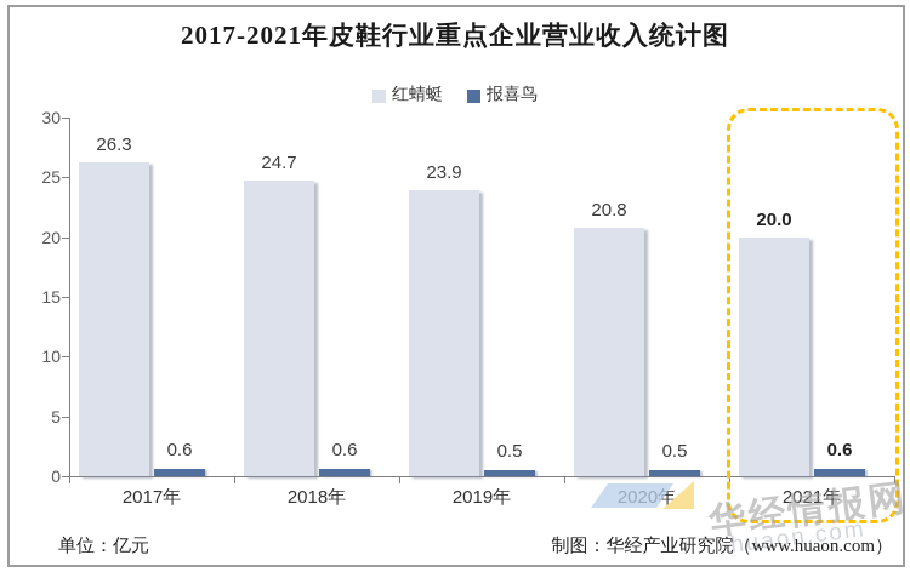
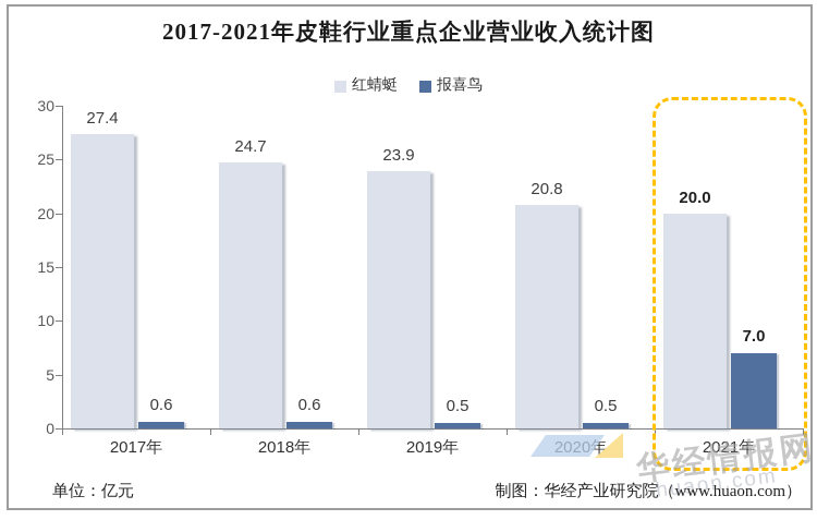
红蜻蜓/2017年: 26.3 -> 27.4
报喜鸟/2021年: 0.6 -> 7.0
